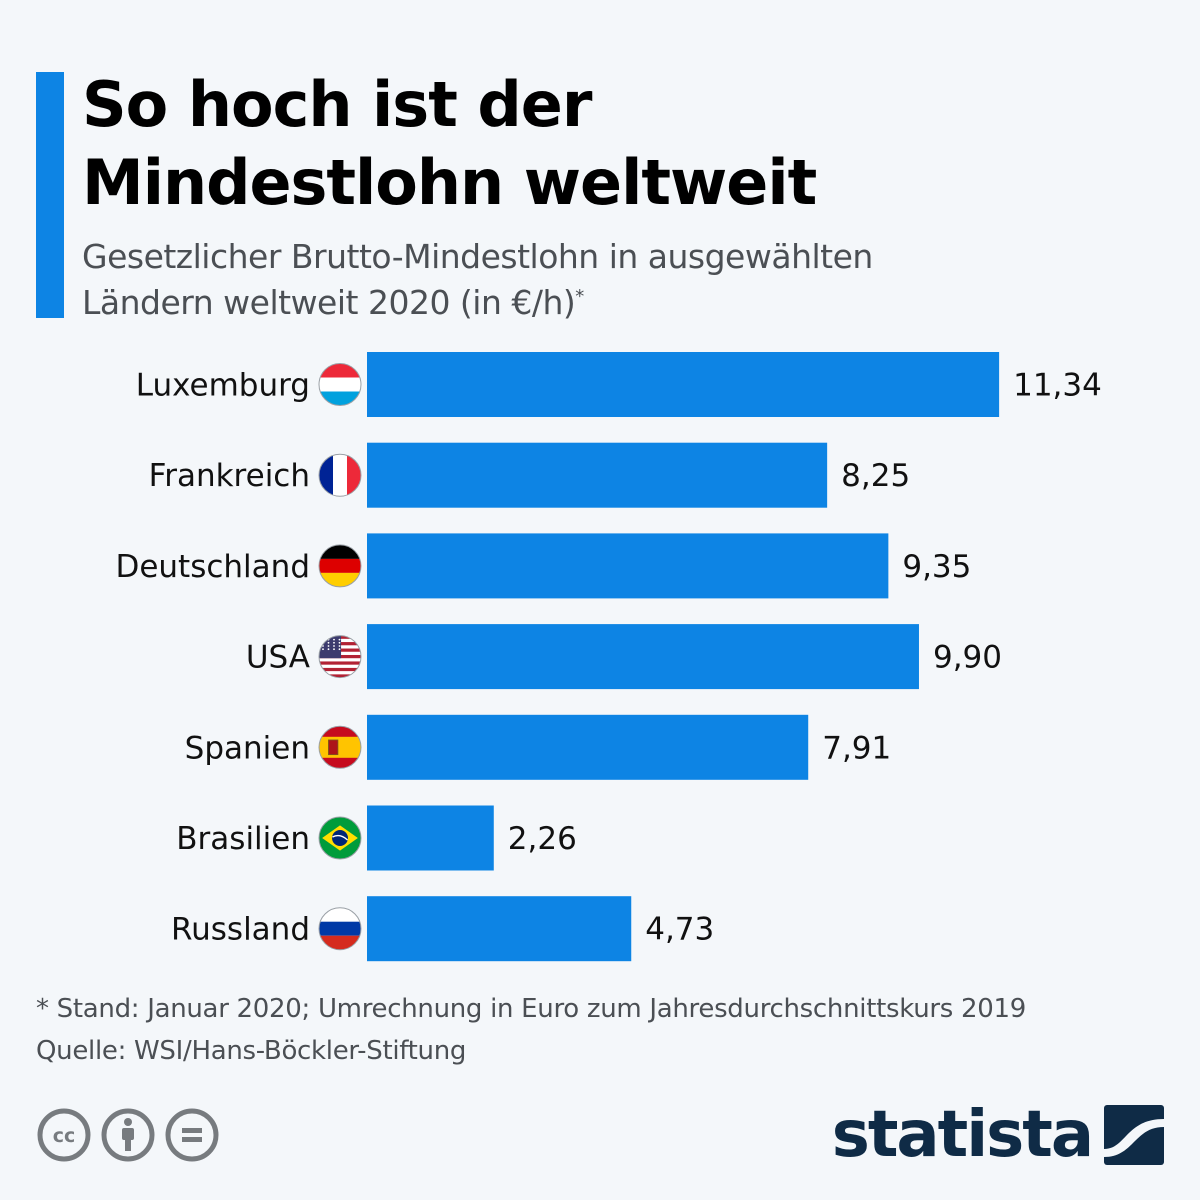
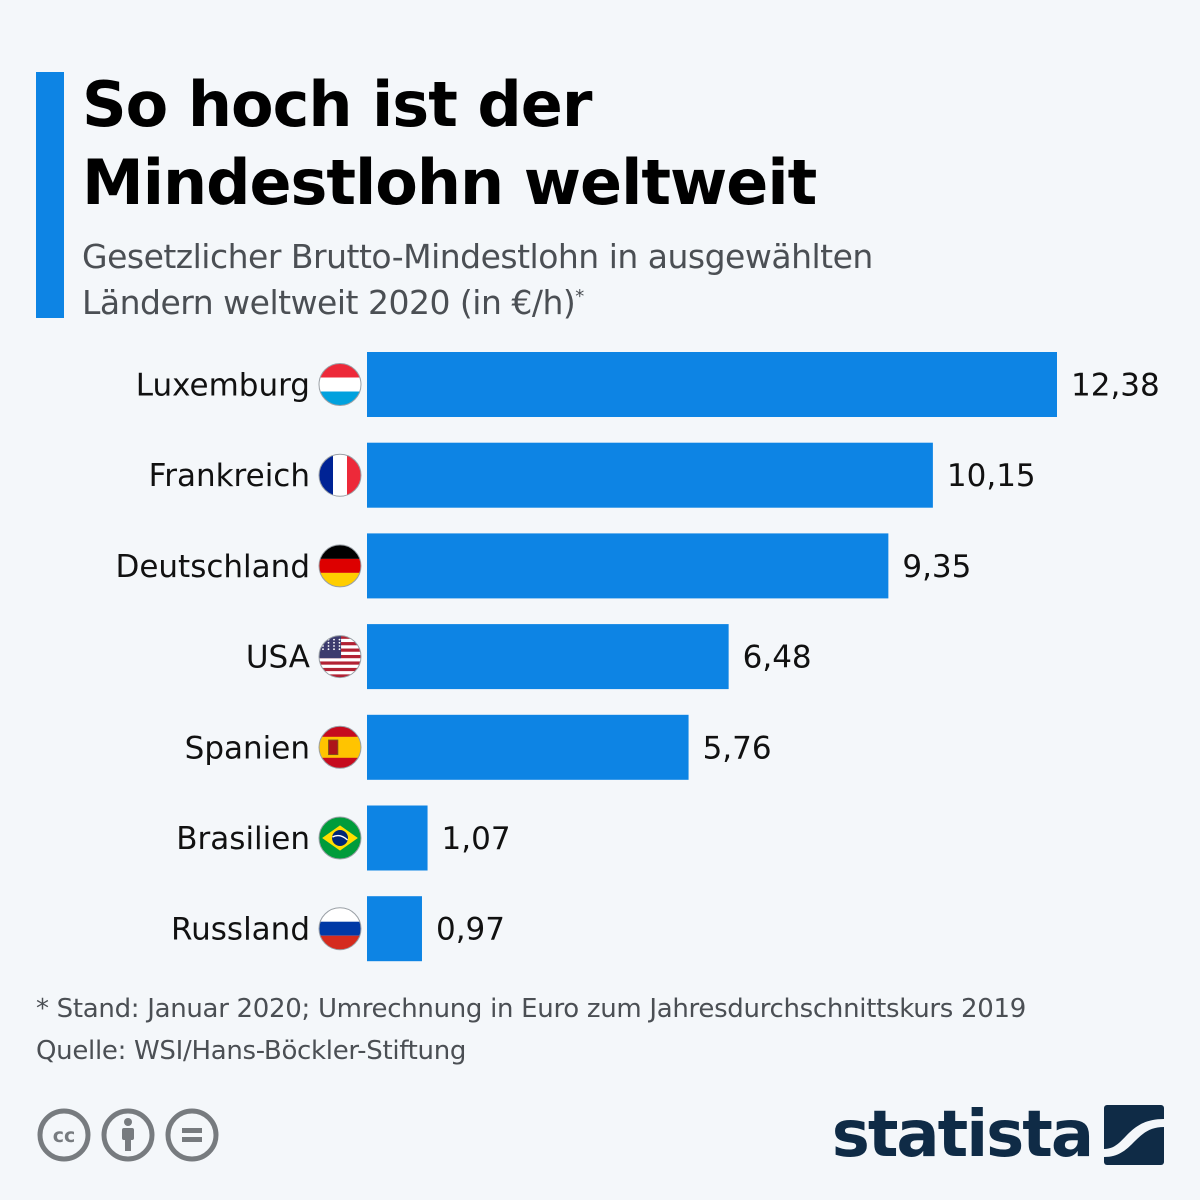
Luxemburg: 11,34 -> 12,38
Frankreich: 8,25 -> 10,15
USA: 9,90 -> 6,48
Spanien: 7,91 -> 5,76
Brasilien: 2,26 -> 1,07
Russland: 4,73 -> 0,97
